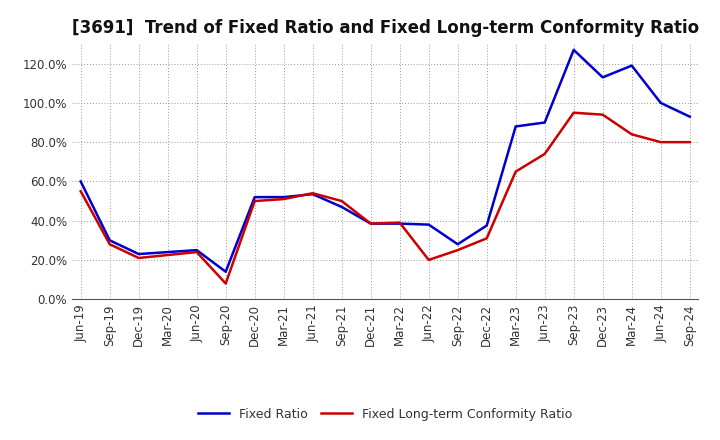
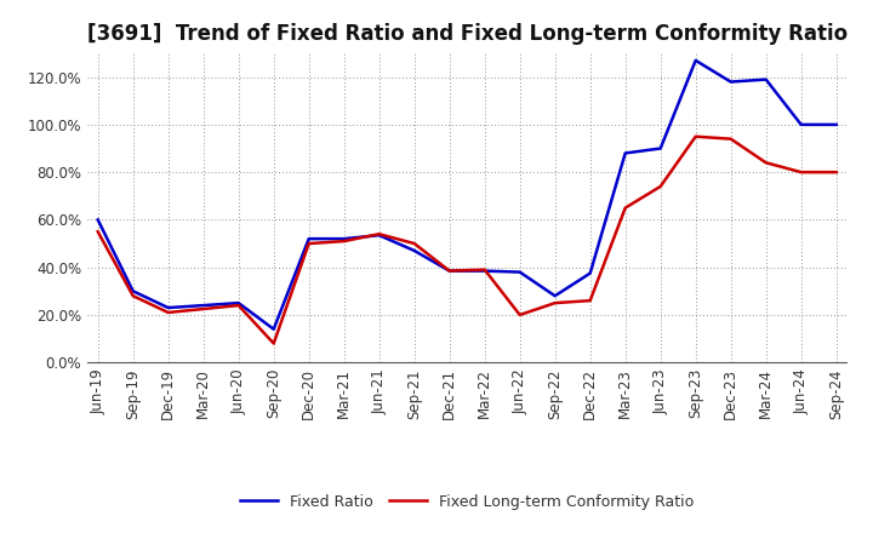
Fixed Long-term Conformity Ratio/Dec-22: 31% -> 26%
Fixed Ratio/Dec-23: 113% -> 118%
Fixed Ratio/Sep-24: 93% -> 100%
